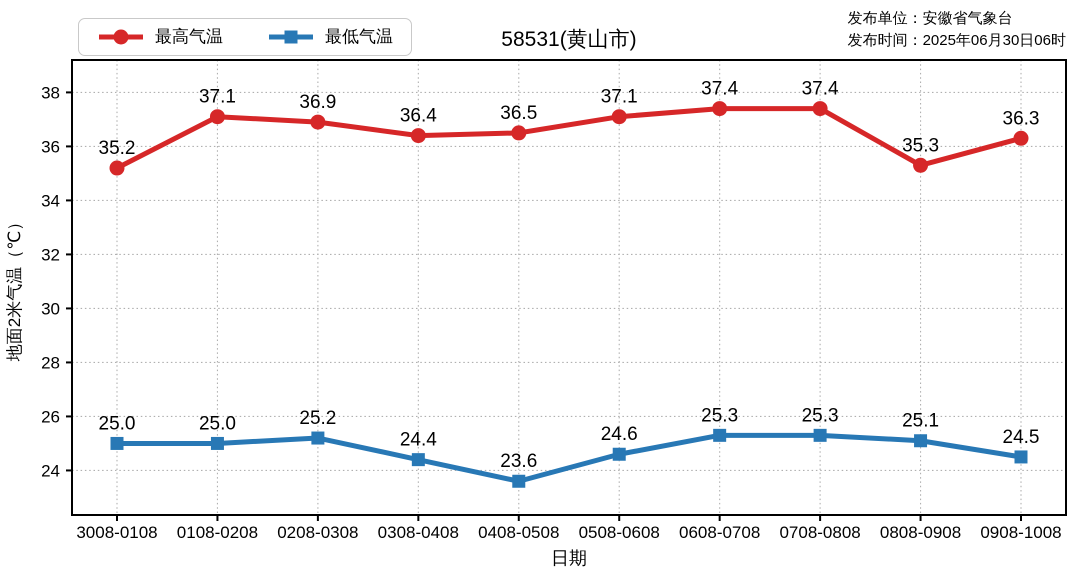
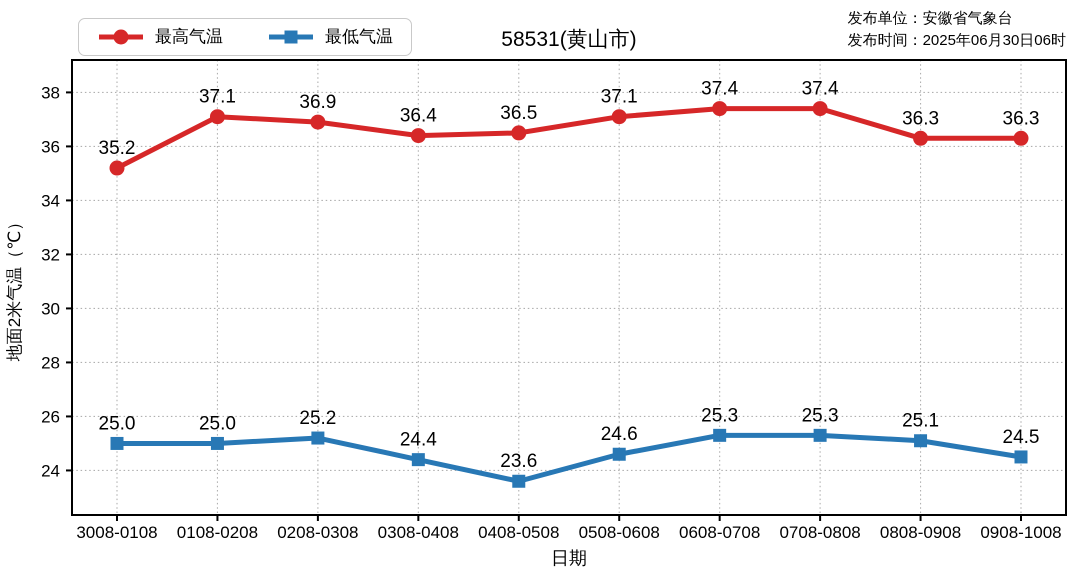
最高气温/0808-0908: 35.3 -> 36.3
